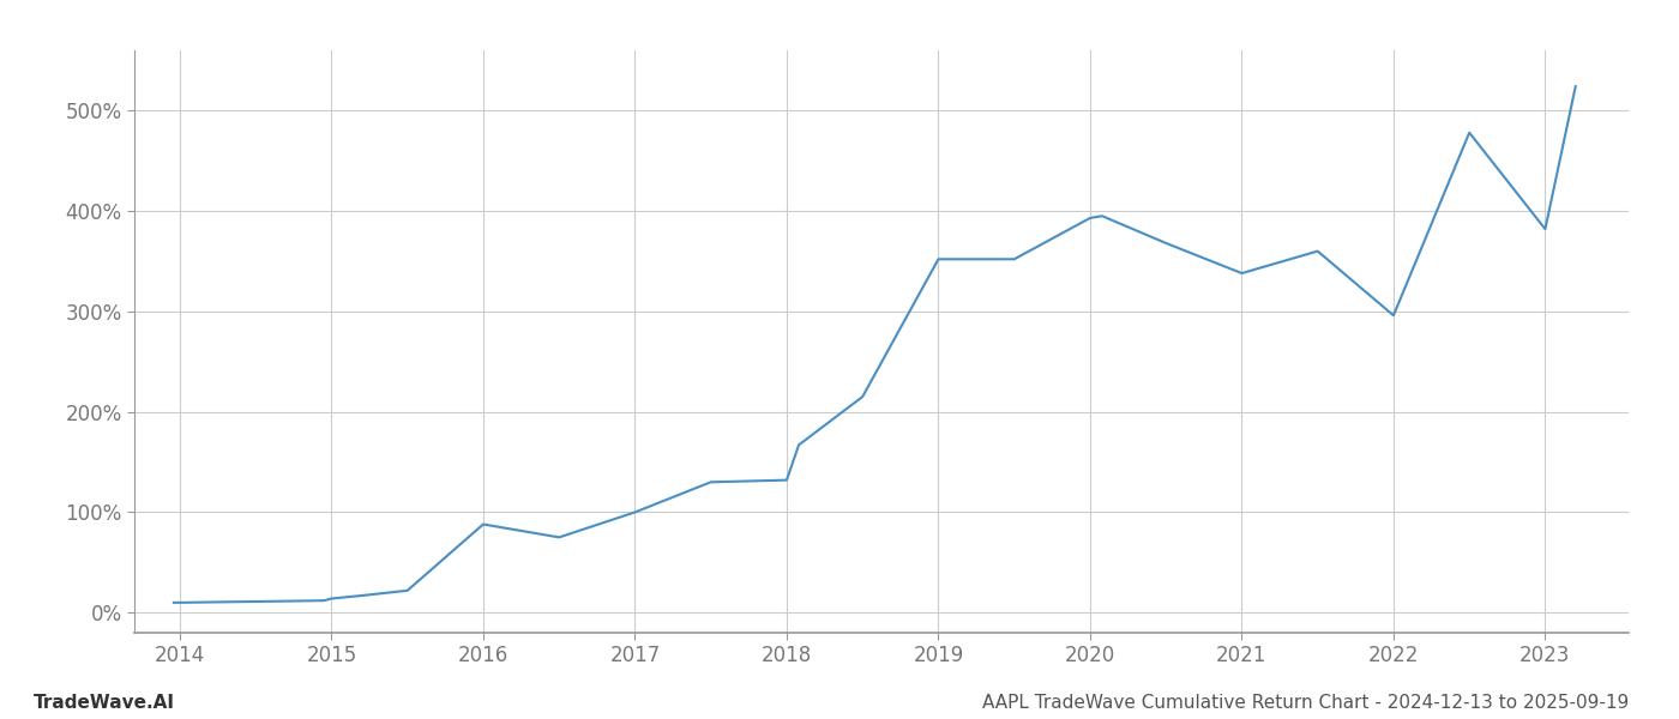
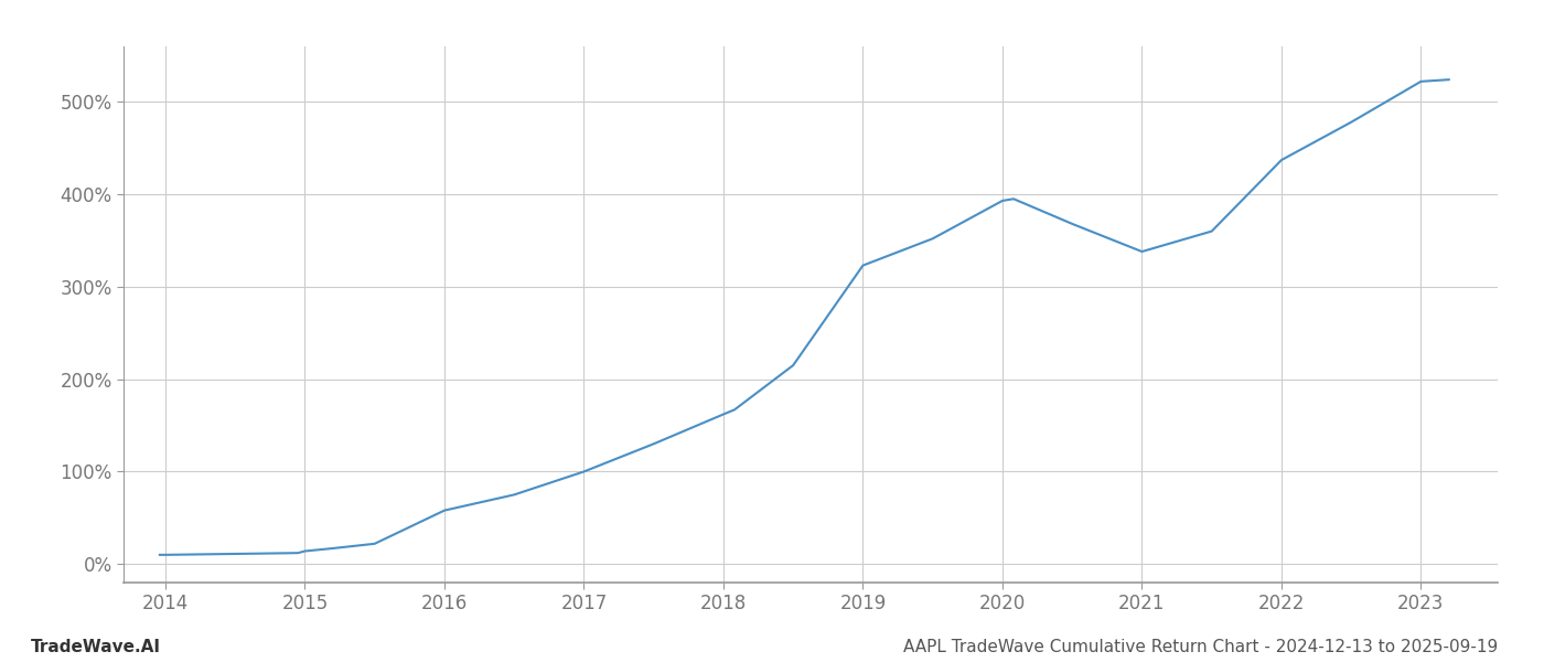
2016: 88% -> 58%
2018: 132% -> 162%
2019: 352% -> 323%
2022: 296% -> 437%
2023: 382% -> 522%
